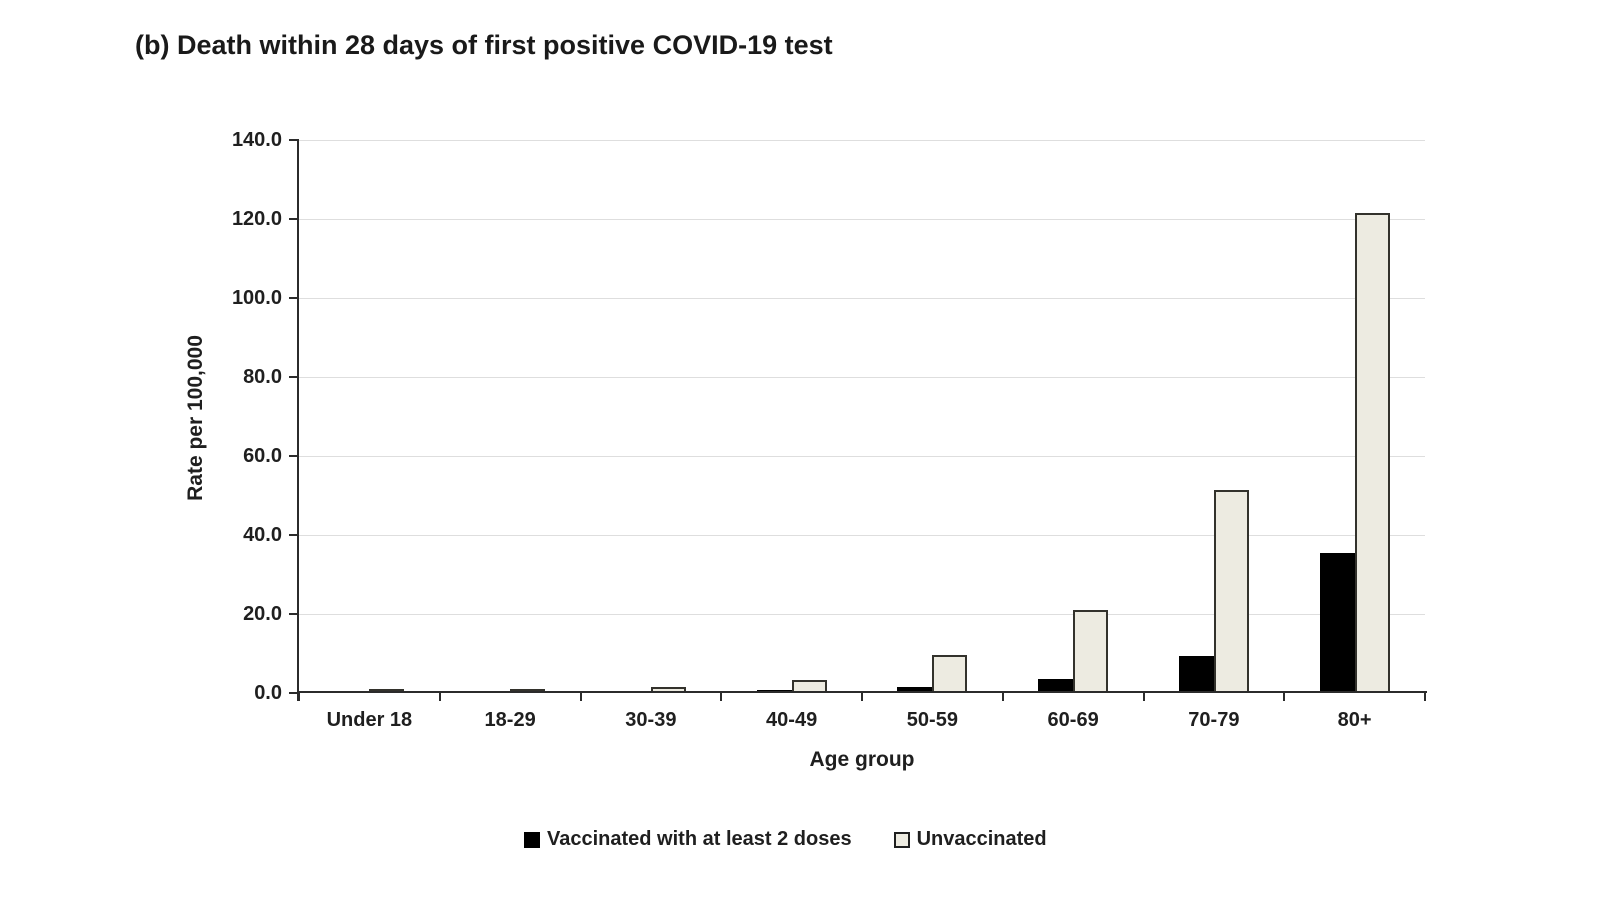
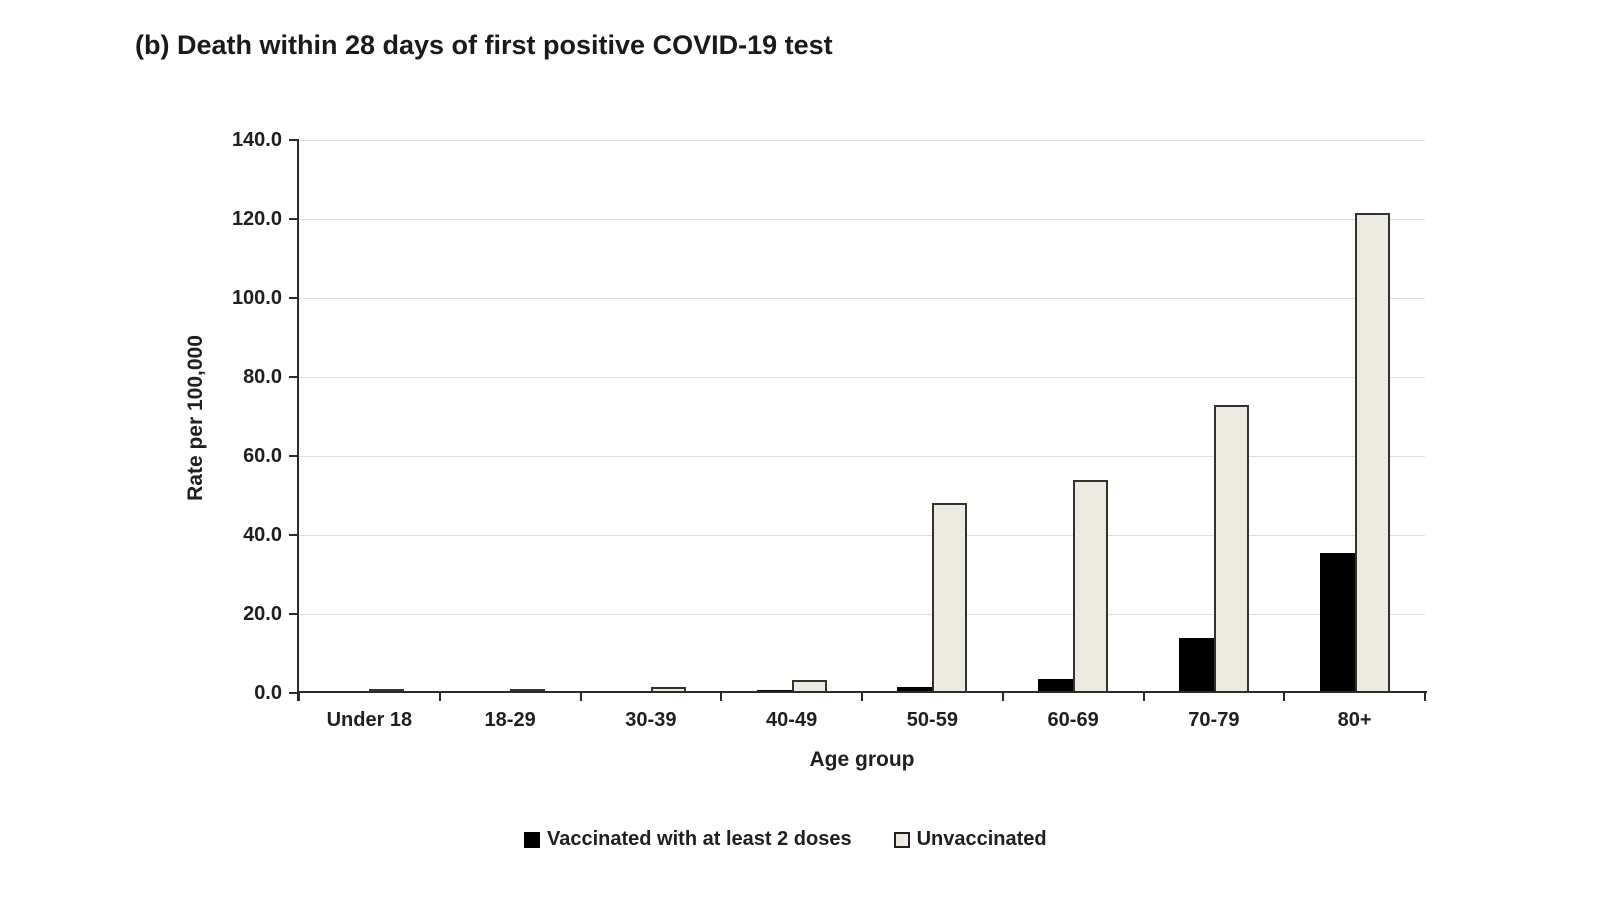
Unvaccinated/50-59: 10 -> 48
Unvaccinated/60-69: 21 -> 54
Vaccinated with at least 2 doses/70-79: 9 -> 14
Unvaccinated/70-79: 51 -> 73
